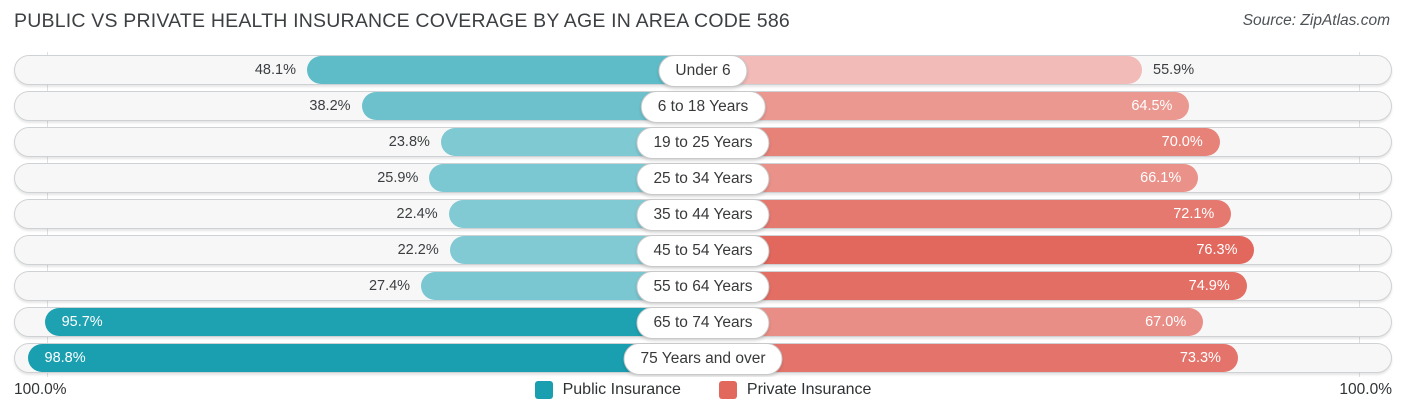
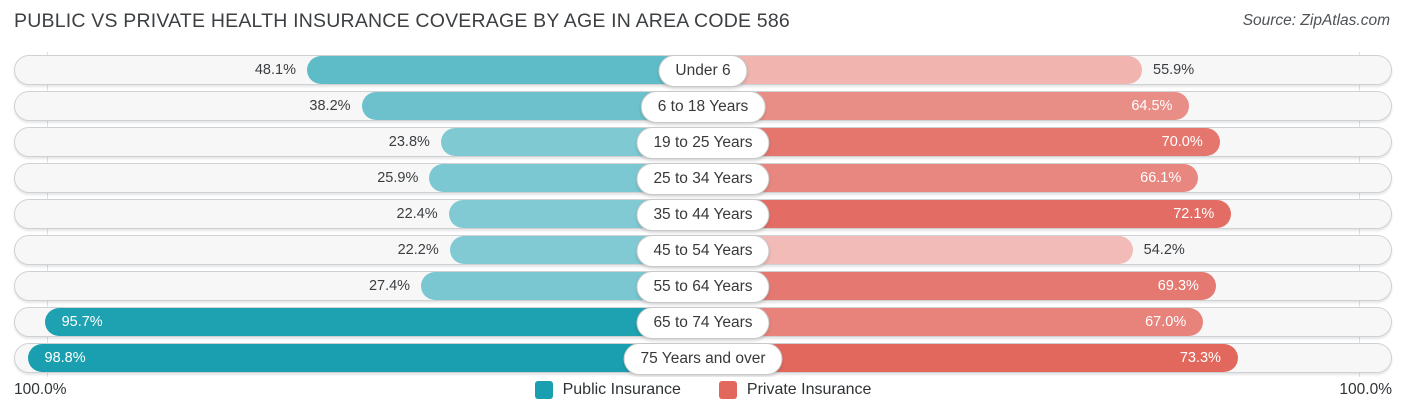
Private Insurance/45 to 54 Years: 76.3% -> 54.2%
Private Insurance/55 to 64 Years: 74.9% -> 69.3%
